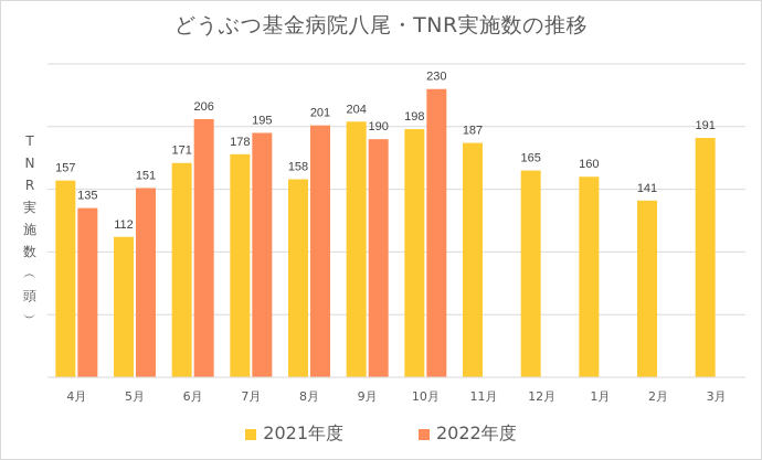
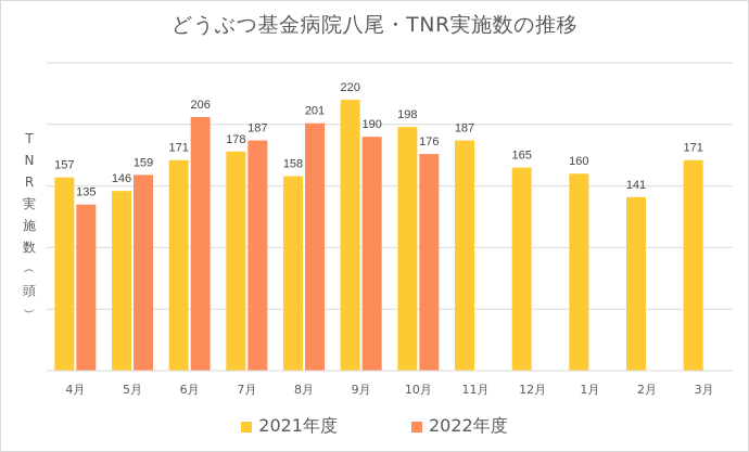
2021年度/5月: 112 -> 146
2022年度/5月: 151 -> 159
2022年度/7月: 195 -> 187
2021年度/9月: 204 -> 220
2022年度/10月: 230 -> 176
2021年度/3月: 191 -> 171
